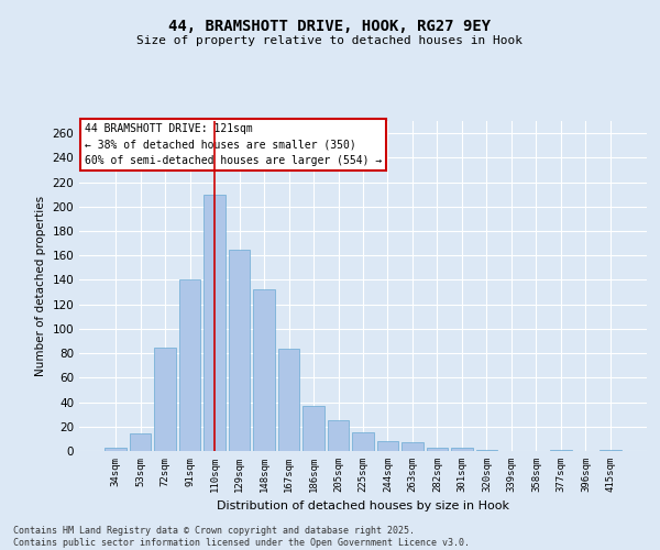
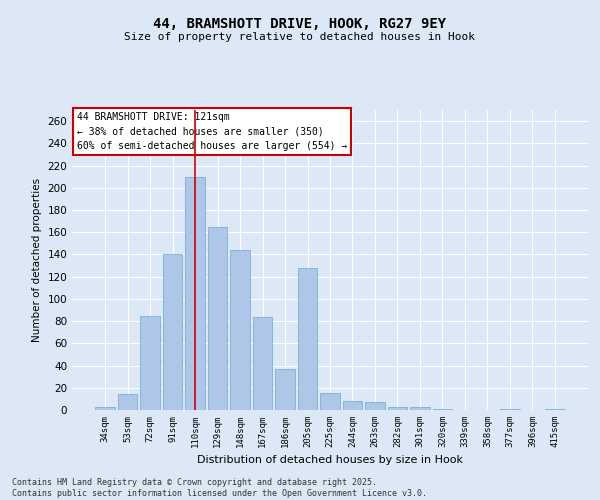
148sqm: 132 -> 144
205sqm: 25 -> 128
